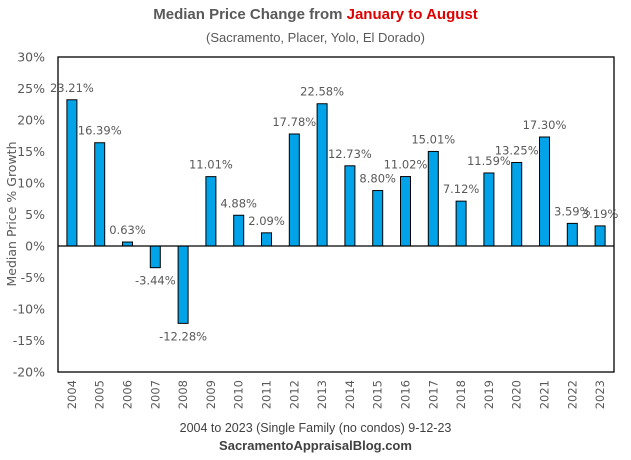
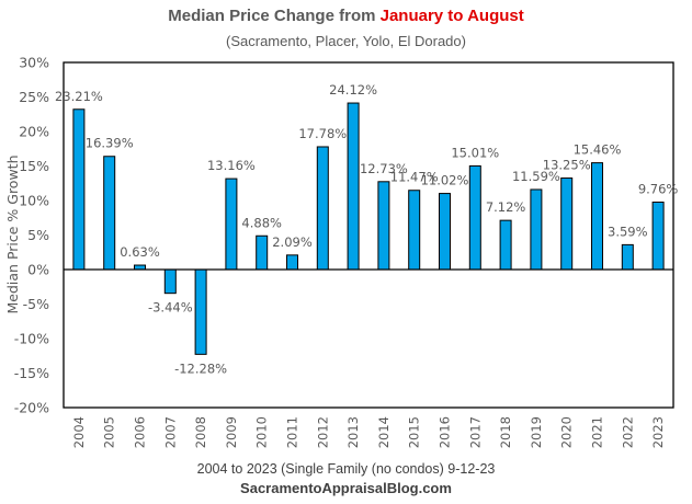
2009: 11.01% -> 13.16%
2013: 22.58% -> 24.12%
2015: 8.80% -> 11.47%
2021: 17.30% -> 15.46%
2023: 3.19% -> 9.76%
